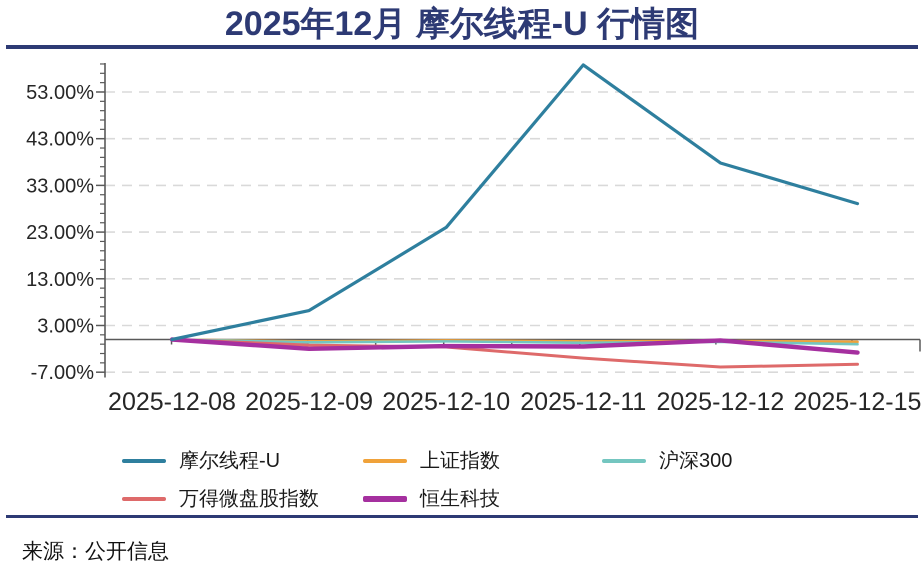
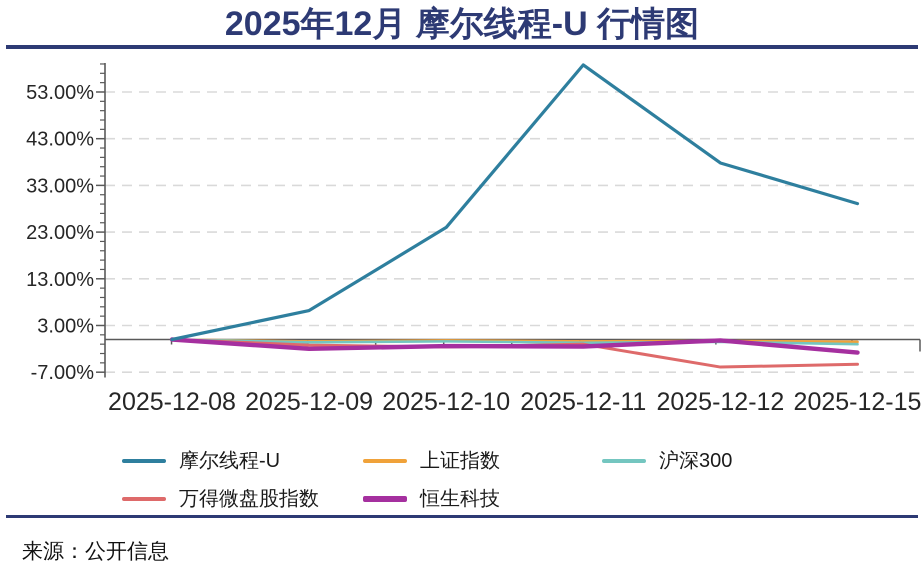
万得微盘股指数/2025-12-11: -4% -> -1%
